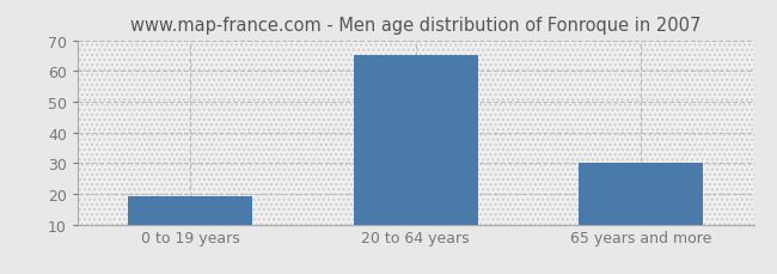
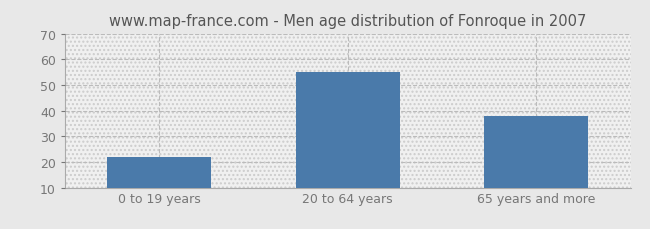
0 to 19 years: 19 -> 22
20 to 64 years: 65 -> 55
65 years and more: 30 -> 38
